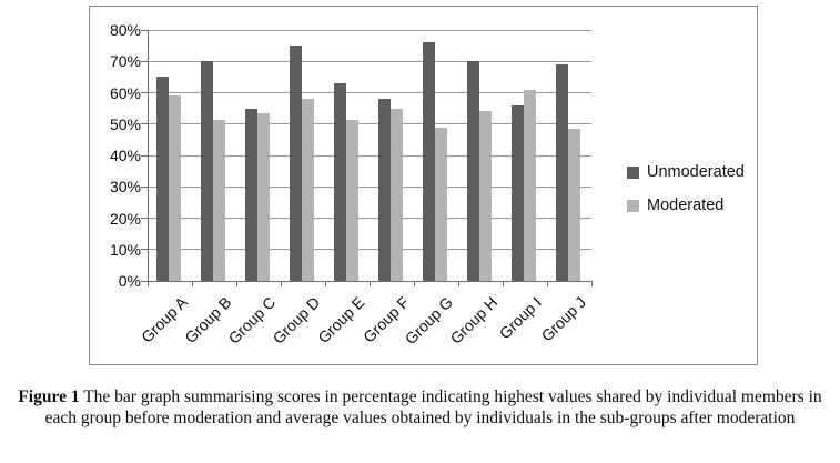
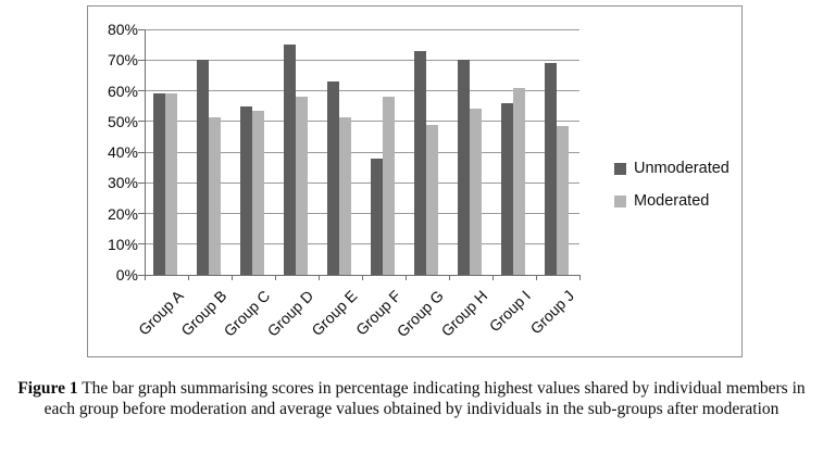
Unmoderated/Group A: 65% -> 59%
Unmoderated/Group F: 58% -> 38%
Moderated/Group F: 55% -> 58%
Unmoderated/Group G: 76% -> 73%
